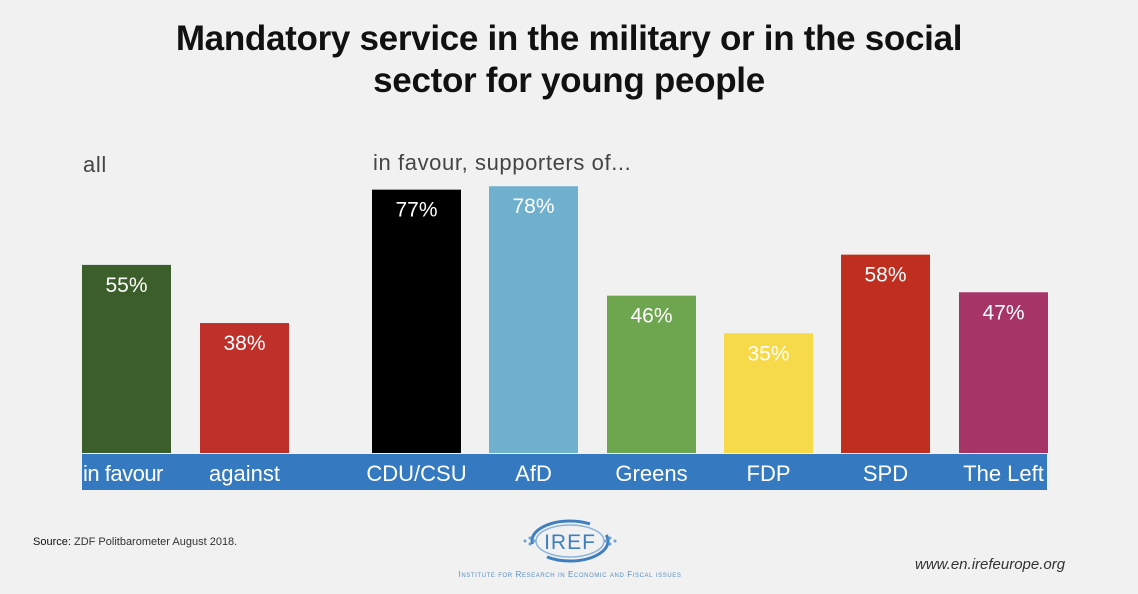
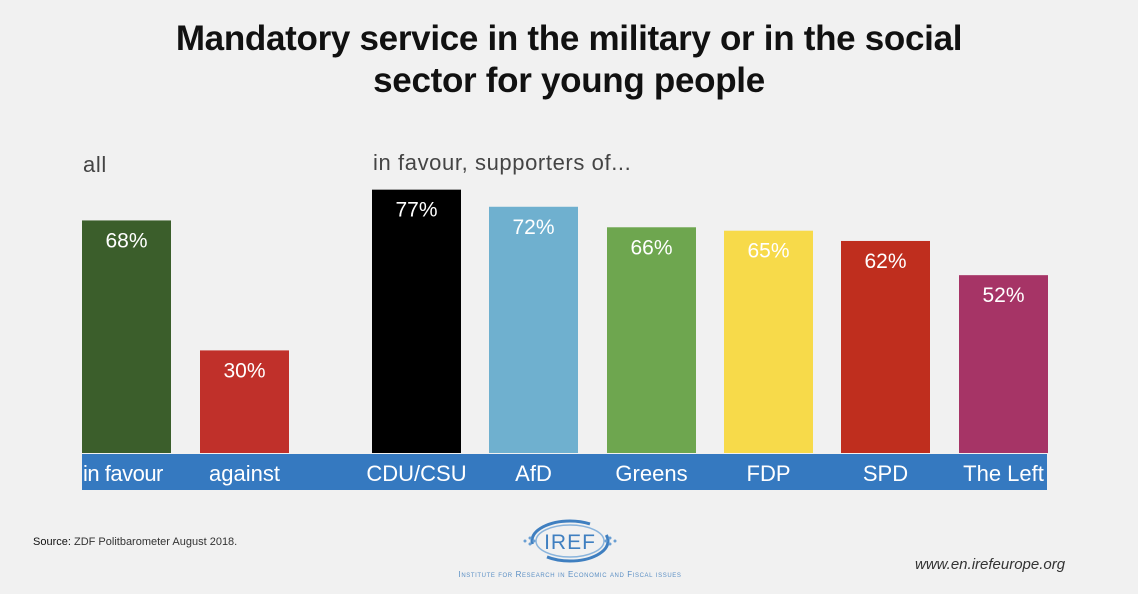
in favour: 55% -> 68%
against: 38% -> 30%
AfD: 78% -> 72%
Greens: 46% -> 66%
FDP: 35% -> 65%
SPD: 58% -> 62%
The Left: 47% -> 52%
